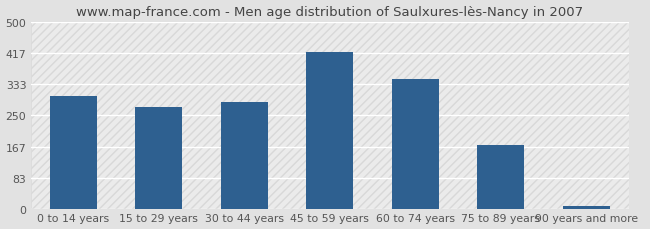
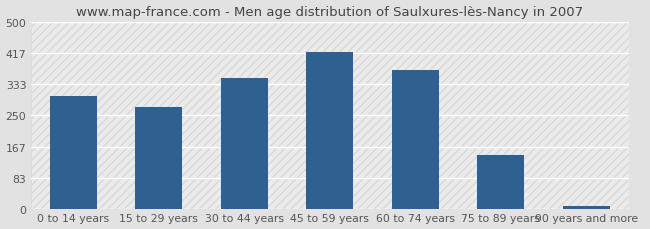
30 to 44 years: 285 -> 350
60 to 74 years: 347 -> 370
75 to 89 years: 170 -> 145
